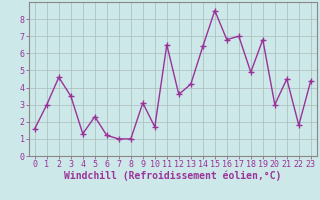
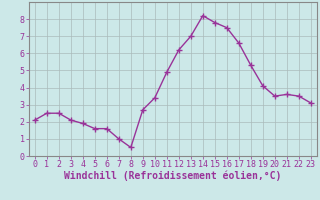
0: 1.6 -> 2.1
1: 3.0 -> 2.5
2: 4.6 -> 2.5
3: 3.5 -> 2.1
4: 1.3 -> 1.9
5: 2.3 -> 1.6
6: 1.2 -> 1.6
8: 1.0 -> 0.5
9: 3.1 -> 2.7
10: 1.7 -> 3.4
11: 6.5 -> 4.9
12: 3.6 -> 6.2
13: 4.2 -> 7.0
14: 6.4 -> 8.2
15: 8.5 -> 7.8
16: 6.8 -> 7.5
17: 7.0 -> 6.6
18: 4.9 -> 5.3
19: 6.8 -> 4.1
20: 3.0 -> 3.5
21: 4.5 -> 3.6
22: 1.8 -> 3.5
23: 4.4 -> 3.1
